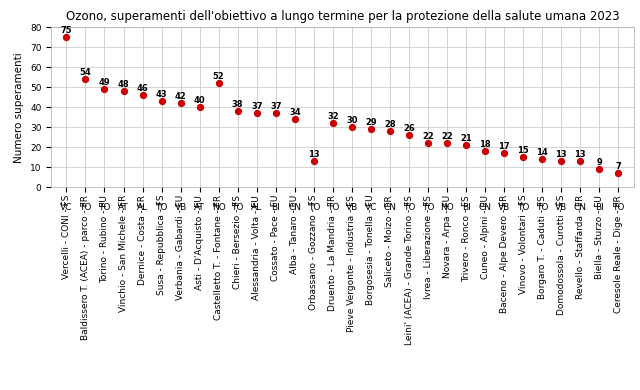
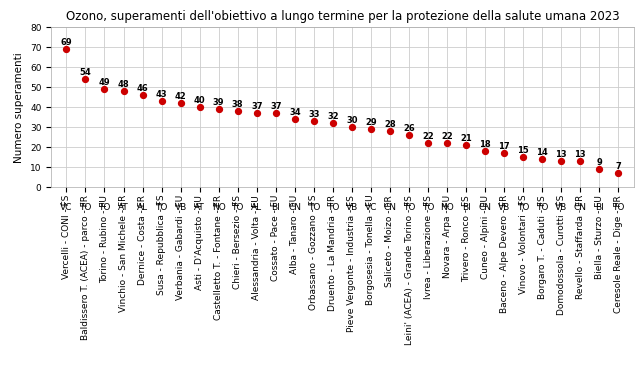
Vercelli - CONI - FS: 75 -> 69
Castelletto T. - Fontane - FR: 52 -> 39
Orbassano - Gozzano - FS: 13 -> 33
